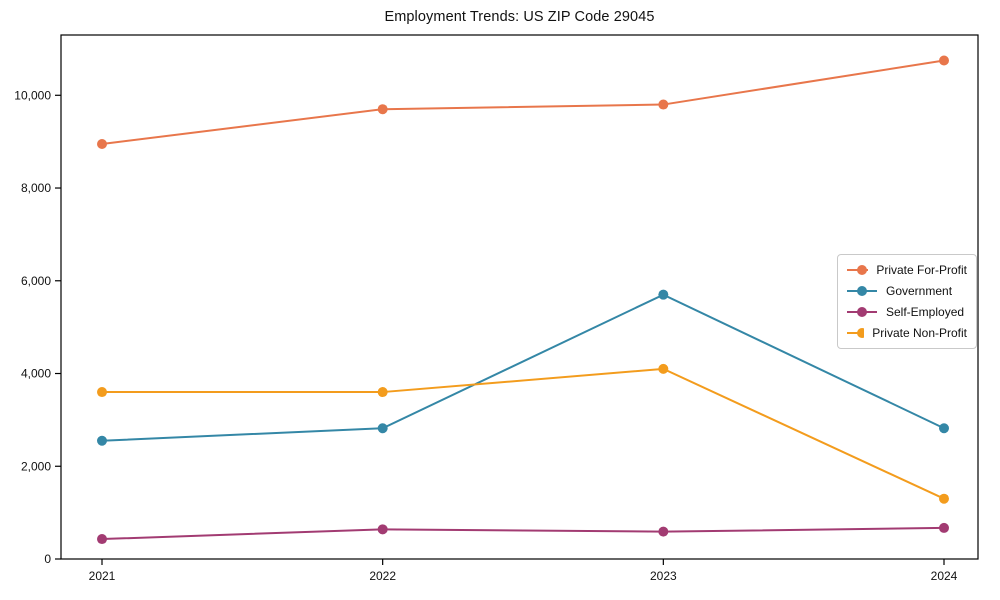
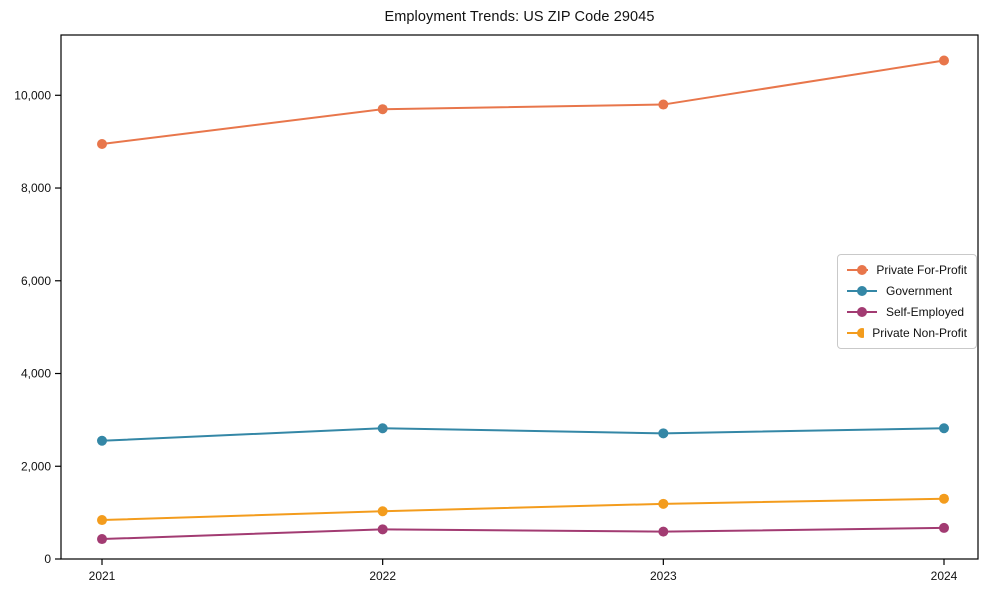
Private Non-Profit/2021: 3600 -> 800
Private Non-Profit/2022: 3600 -> 1000
Government/2023: 5700 -> 2700
Private Non-Profit/2023: 4100 -> 1200
